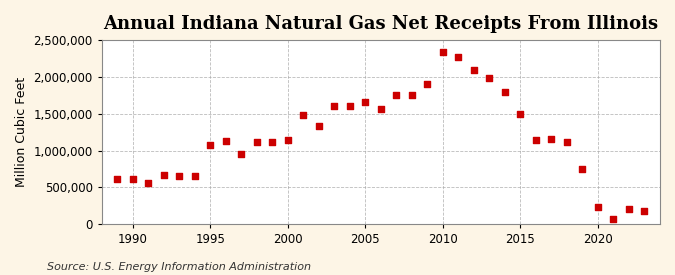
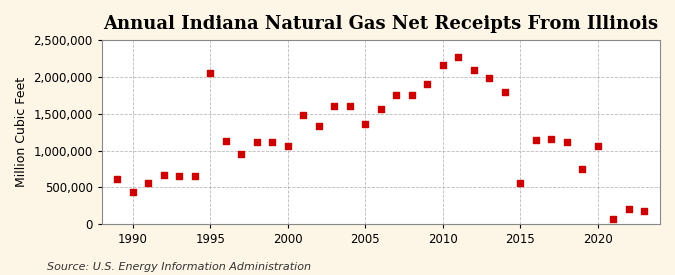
1990: 620,000 -> 440,000
1995: 1,080,000 -> 2,060,000
2000: 1,140,000 -> 1,060,000
2005: 1,660,000 -> 1,360,000
2010: 2,340,000 -> 2,160,000
2015: 1,500,000 -> 560,000
2020: 240,000 -> 1,060,000
